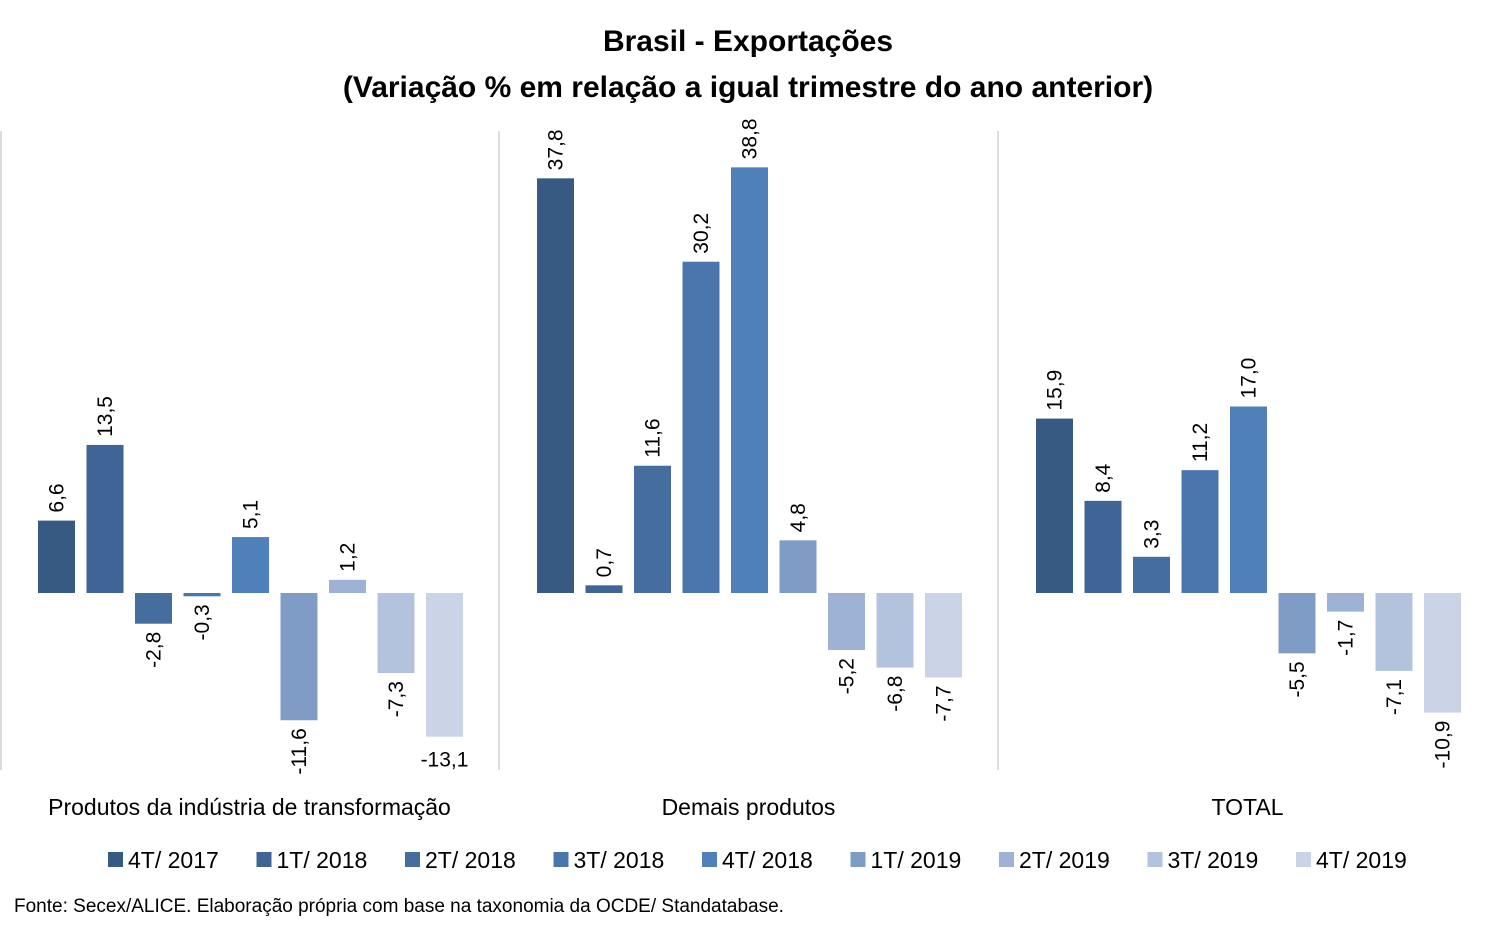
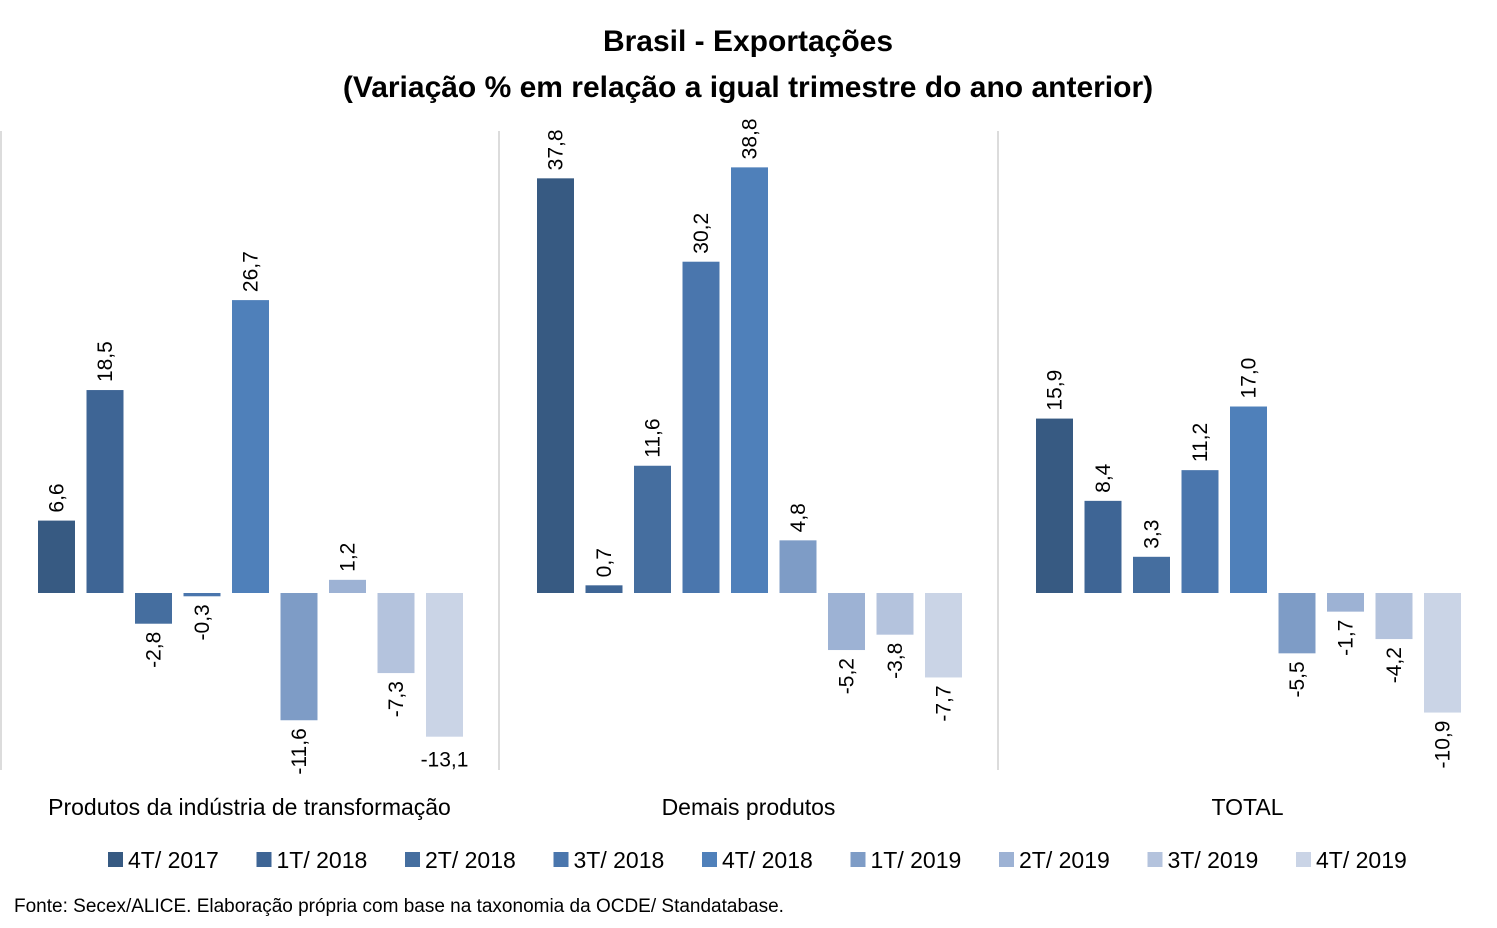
1T/ 2018/Produtos da indústria de transformação: 13,5 -> 18,5
4T/ 2018/Produtos da indústria de transformação: 5,1 -> 26,7
3T/ 2019/Demais produtos: -6,8 -> -3,8
3T/ 2019/TOTAL: -7,1 -> -4,2
